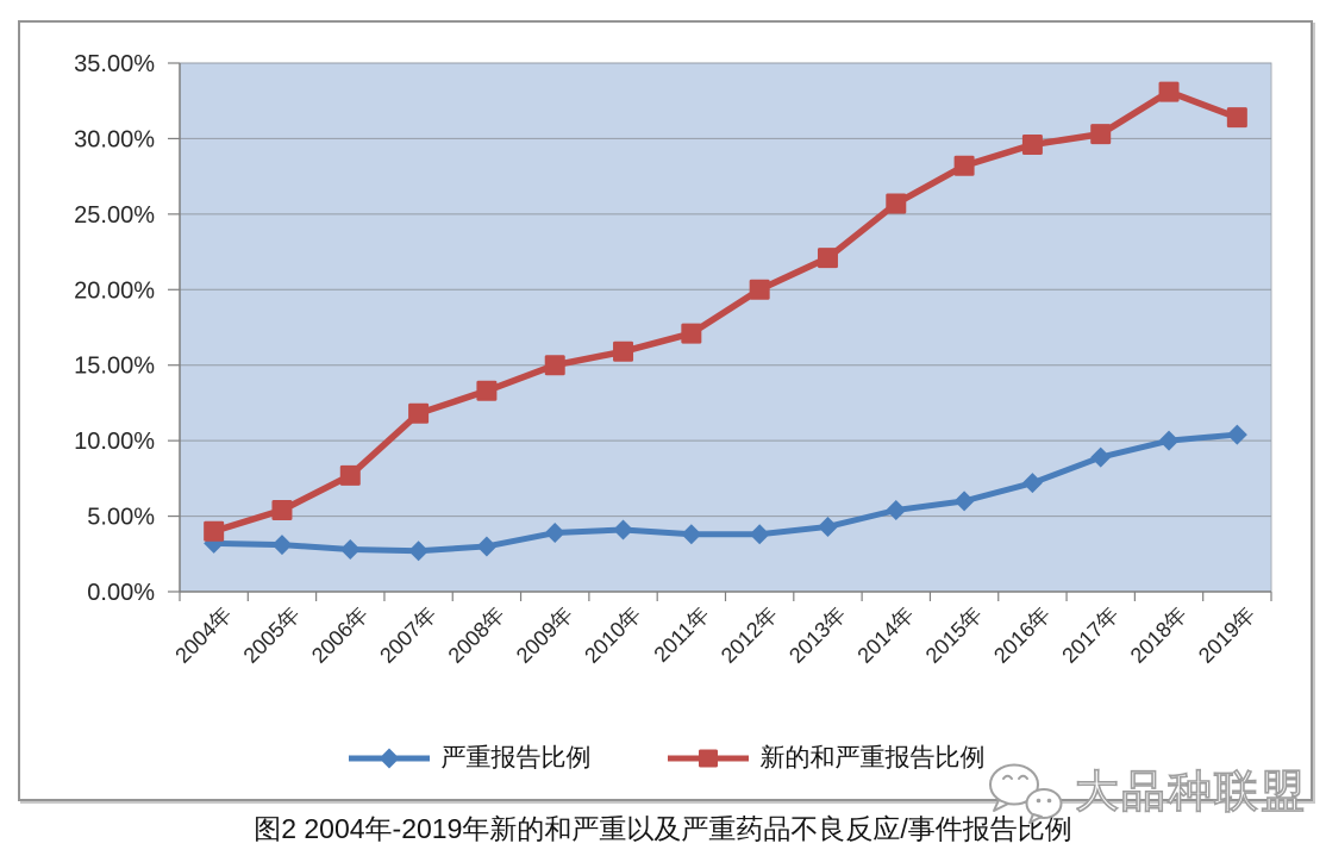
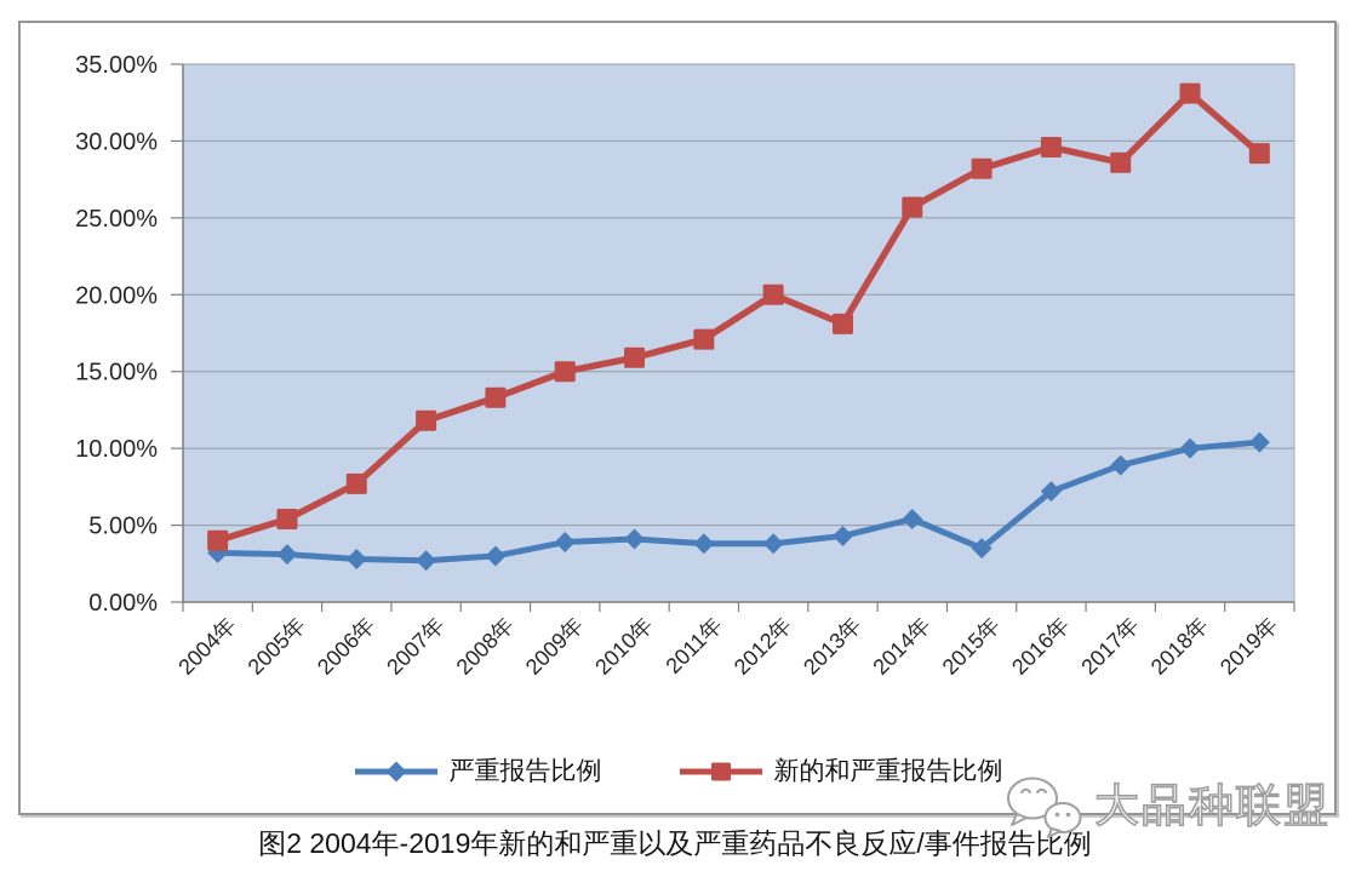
新的和严重报告比例/2013年: 22.1% -> 18.1%
严重报告比例/2015年: 6.0% -> 3.5%
新的和严重报告比例/2017年: 30.3% -> 28.6%
新的和严重报告比例/2019年: 31.4% -> 29.2%
